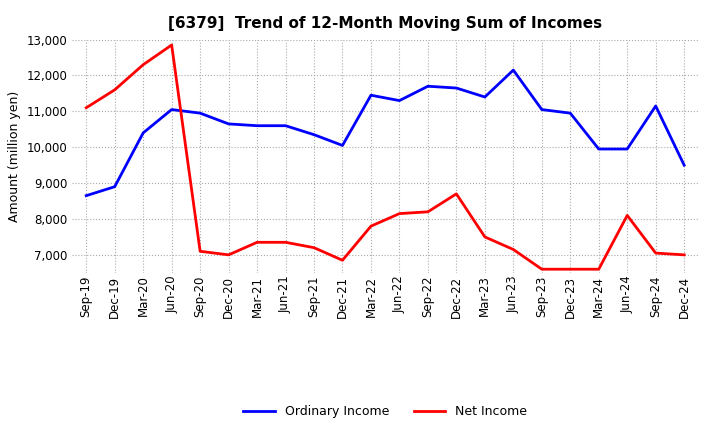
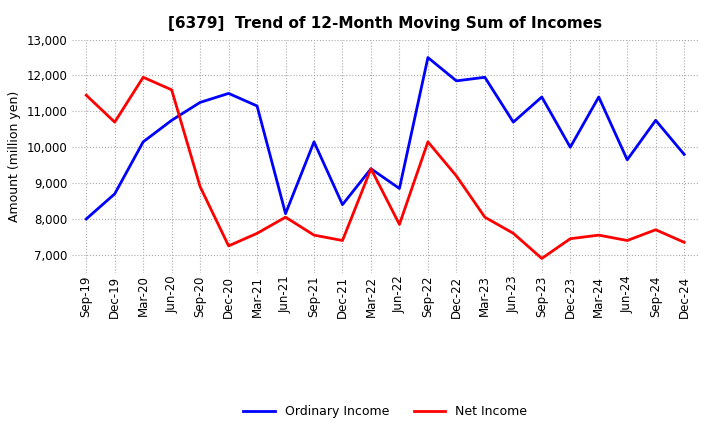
Ordinary Income/Sep-19: 8,650 -> 8,000
Net Income/Sep-19: 11,100 -> 11,450
Ordinary Income/Dec-19: 8,900 -> 8,700
Net Income/Dec-19: 11,600 -> 10,700
Ordinary Income/Mar-20: 10,400 -> 10,150
Net Income/Mar-20: 12,300 -> 11,950
Ordinary Income/Jun-20: 11,050 -> 10,750
Net Income/Jun-20: 12,850 -> 11,600
Ordinary Income/Sep-20: 10,950 -> 11,250
Net Income/Sep-20: 7,100 -> 8,900
Ordinary Income/Dec-20: 10,650 -> 11,500
Net Income/Dec-20: 7,000 -> 7,250
Ordinary Income/Mar-21: 10,600 -> 11,150
Net Income/Mar-21: 7,350 -> 7,600
Ordinary Income/Jun-21: 10,600 -> 8,150
Net Income/Jun-21: 7,350 -> 8,050
Ordinary Income/Sep-21: 10,350 -> 10,150
Net Income/Sep-21: 7,200 -> 7,550
Ordinary Income/Dec-21: 10,050 -> 8,400
Net Income/Dec-21: 6,850 -> 7,400
Ordinary Income/Mar-22: 11,450 -> 9,400
Net Income/Mar-22: 7,800 -> 9,400
Ordinary Income/Jun-22: 11,300 -> 8,850
Net Income/Jun-22: 8,150 -> 7,850
Ordinary Income/Sep-22: 11,700 -> 12,500
Net Income/Sep-22: 8,200 -> 10,150
Ordinary Income/Dec-22: 11,650 -> 11,850
Net Income/Dec-22: 8,700 -> 9,200
Ordinary Income/Mar-23: 11,400 -> 11,950
Net Income/Mar-23: 7,500 -> 8,050
Ordinary Income/Jun-23: 12,150 -> 10,700
Net Income/Jun-23: 7,150 -> 7,600
Ordinary Income/Sep-23: 11,050 -> 11,400
Net Income/Sep-23: 6,600 -> 6,900
Ordinary Income/Dec-23: 10,950 -> 10,000
Net Income/Dec-23: 6,600 -> 7,450
Ordinary Income/Mar-24: 9,950 -> 11,400
Net Income/Mar-24: 6,600 -> 7,550
Ordinary Income/Jun-24: 9,950 -> 9,650
Net Income/Jun-24: 8,100 -> 7,400
Ordinary Income/Sep-24: 11,150 -> 10,750
Net Income/Sep-24: 7,050 -> 7,700
Ordinary Income/Dec-24: 9,500 -> 9,800
Net Income/Dec-24: 7,000 -> 7,350
